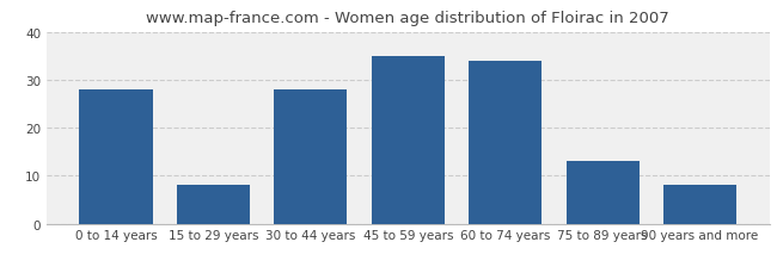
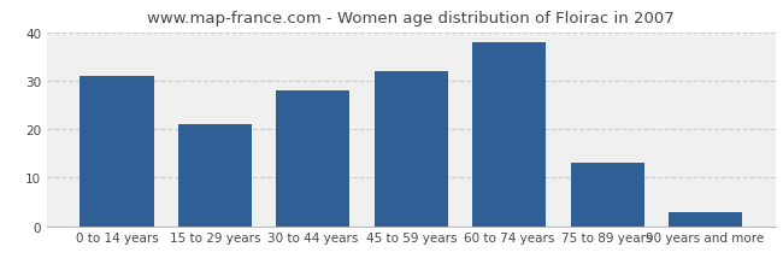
0 to 14 years: 28 -> 31
15 to 29 years: 8 -> 21
45 to 59 years: 35 -> 32
60 to 74 years: 34 -> 38
90 years and more: 8 -> 3
